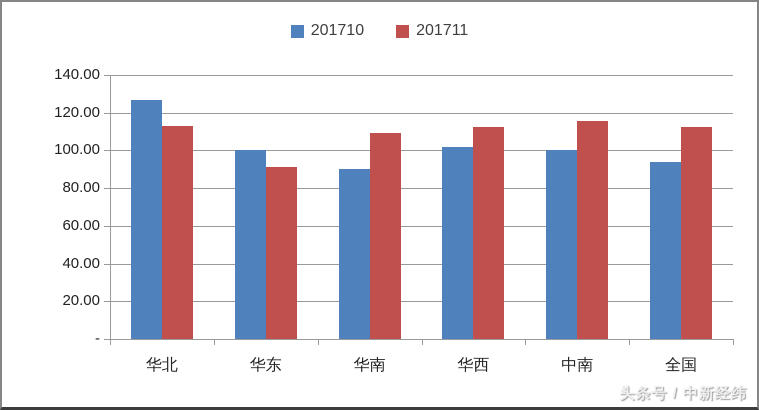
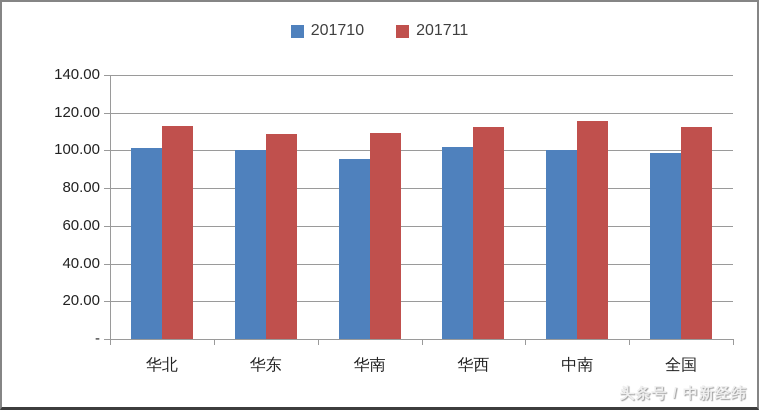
201710/华北: 127 -> 101
201711/华东: 91 -> 109
201710/华南: 90 -> 96
201710/全国: 94 -> 99
